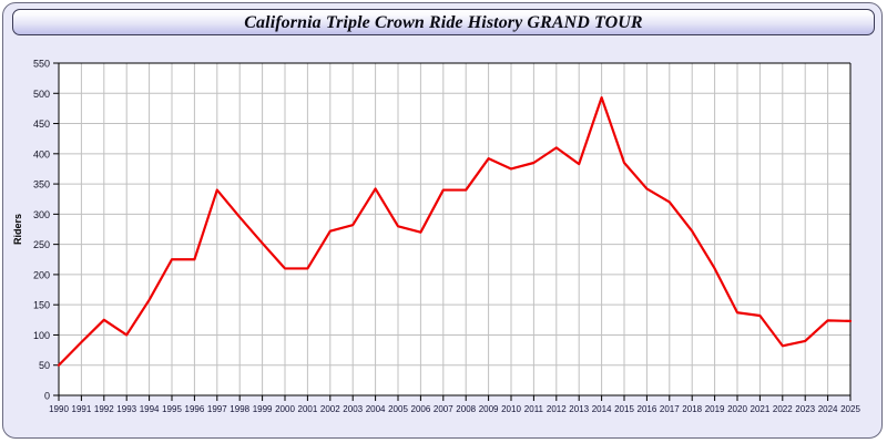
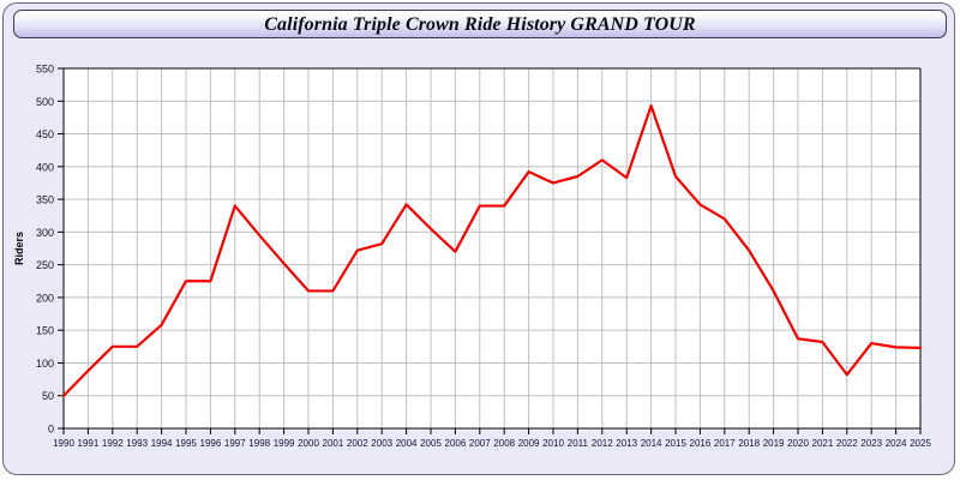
1993: 100 -> 120
2005: 280 -> 300
2023: 90 -> 130
